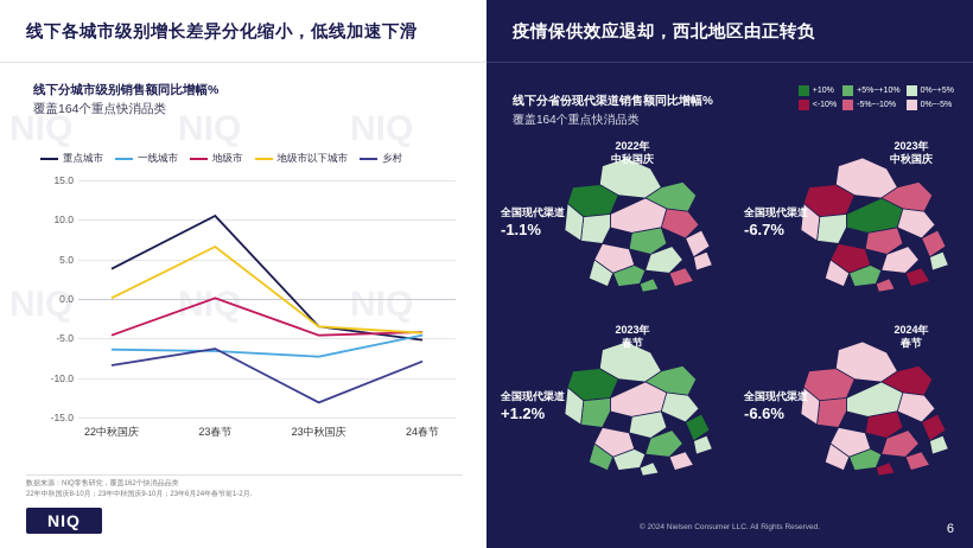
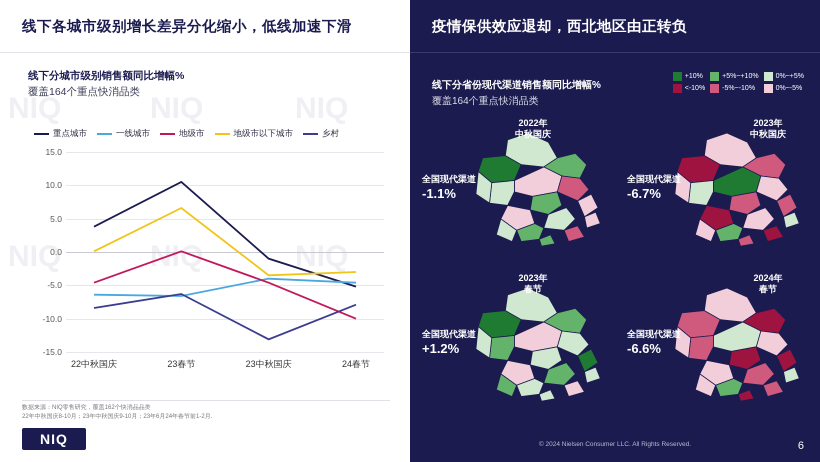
重点城市/23中秋国庆: -4 -> -1
一线城市/23中秋国庆: -7 -> -4
地级市/24春节: -4 -> -10
地级市以下城市/24春节: -4 -> -3
